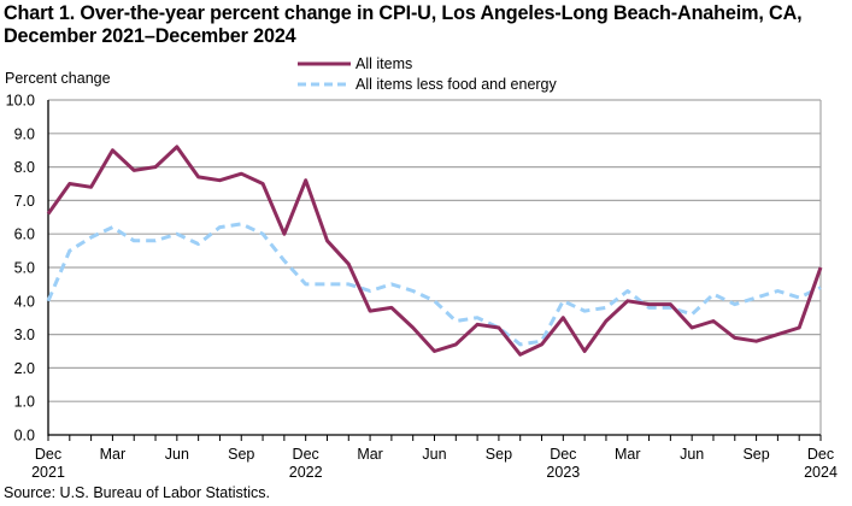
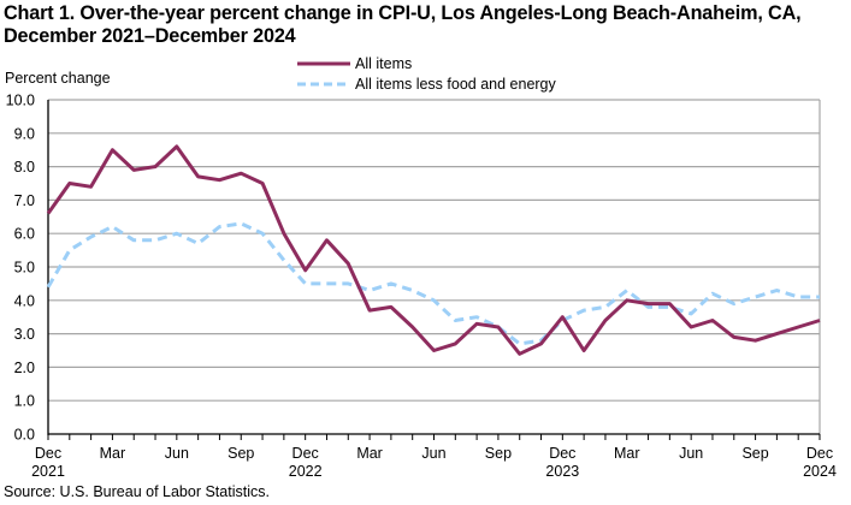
All items less food and energy/Dec 2021: 4.0 -> 4.4
All items/Dec 2022: 7.6 -> 4.9
All items less food and energy/Dec 2023: 4.0 -> 3.4
All items/Dec 2024: 5.0 -> 3.4
All items less food and energy/Dec 2024: 4.4 -> 4.1
